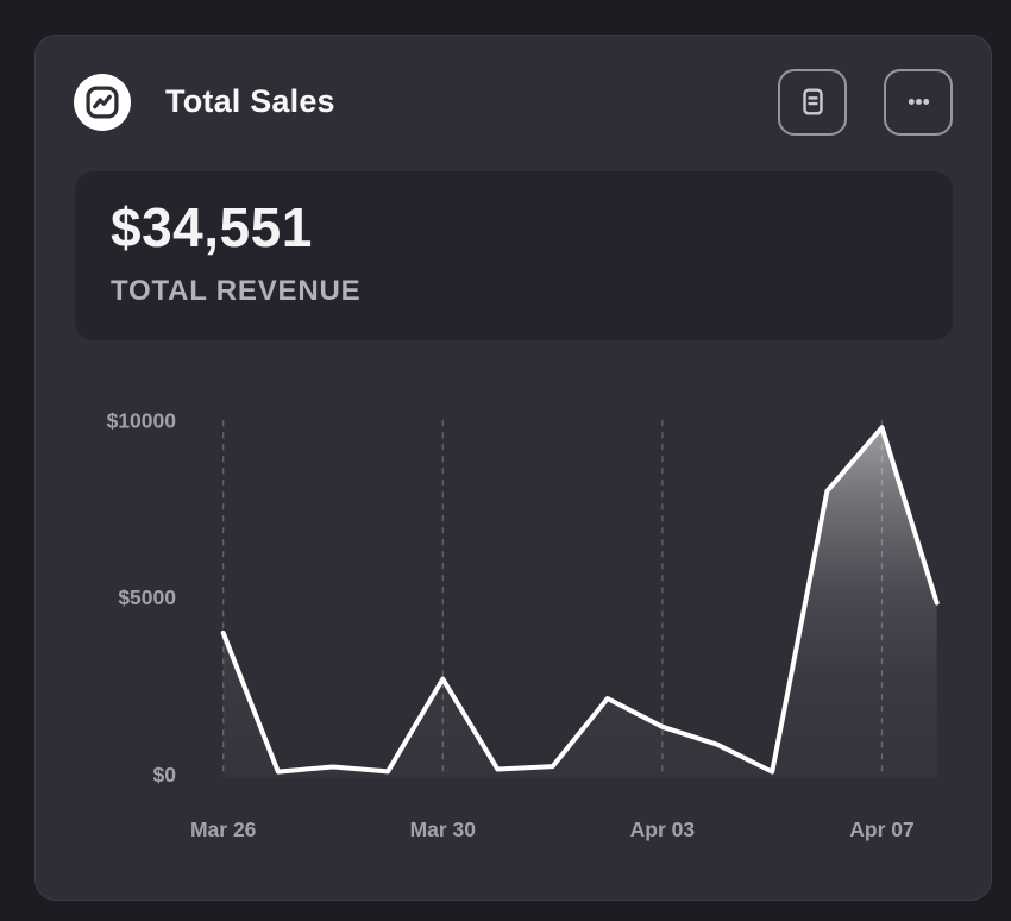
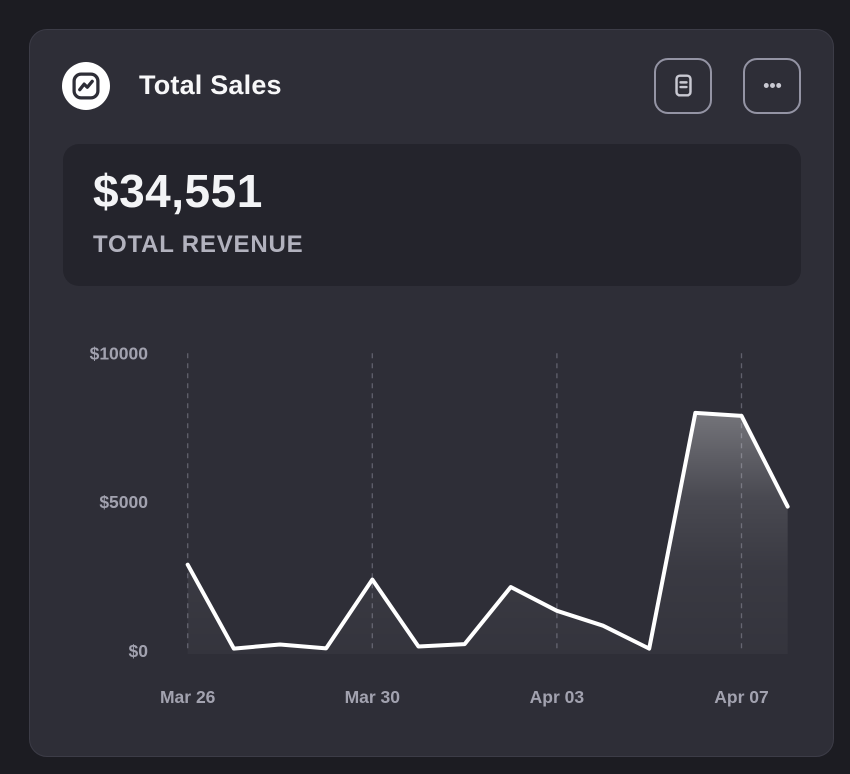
Mar 26: $4000 -> $2900
Mar 30: $2700 -> $2400
Apr 07: $9800 -> $7900
